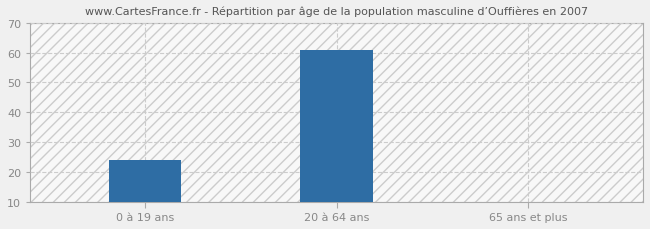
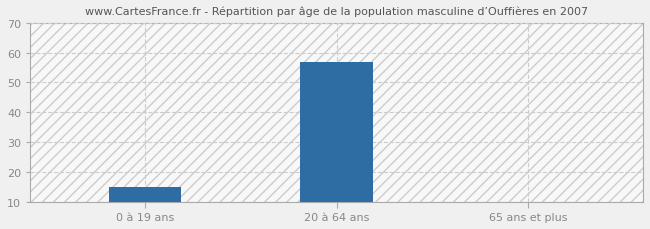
0 à 19 ans: 24 -> 15
20 à 64 ans: 61 -> 57
